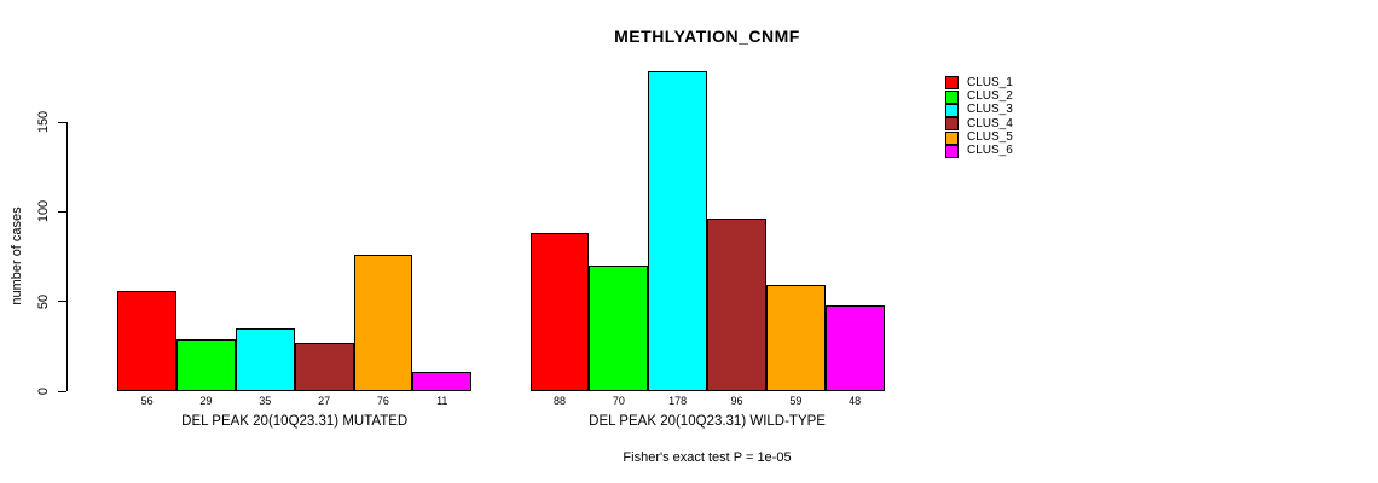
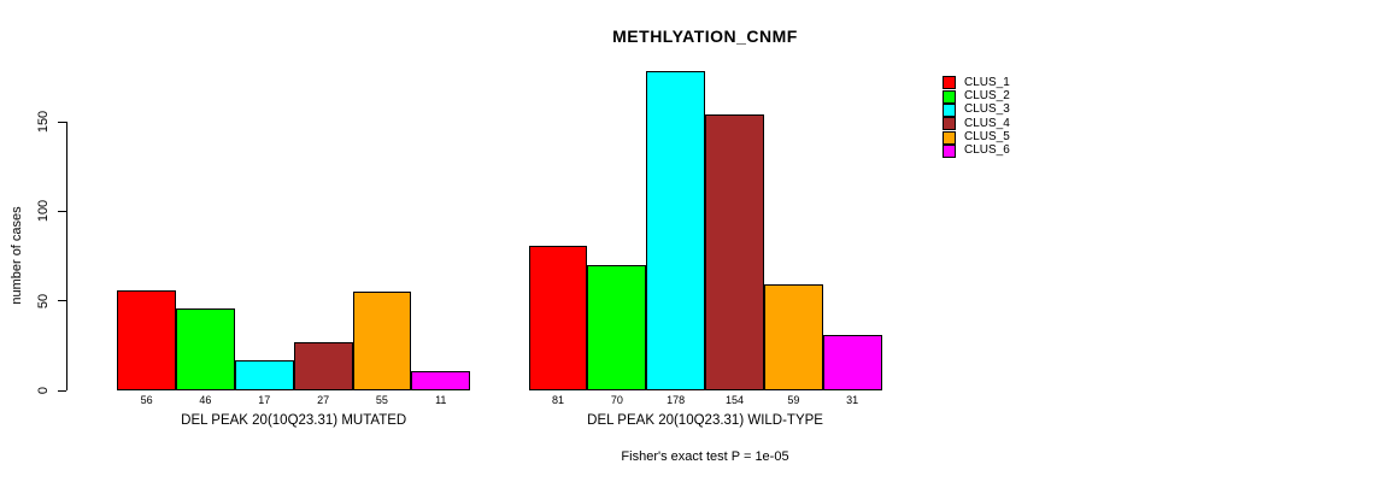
CLUS_2/DEL PEAK 20(10Q23.31) MUTATED: 29 -> 46
CLUS_3/DEL PEAK 20(10Q23.31) MUTATED: 35 -> 17
CLUS_5/DEL PEAK 20(10Q23.31) MUTATED: 76 -> 55
CLUS_1/DEL PEAK 20(10Q23.31) WILD-TYPE: 88 -> 81
CLUS_4/DEL PEAK 20(10Q23.31) WILD-TYPE: 96 -> 154
CLUS_6/DEL PEAK 20(10Q23.31) WILD-TYPE: 48 -> 31
